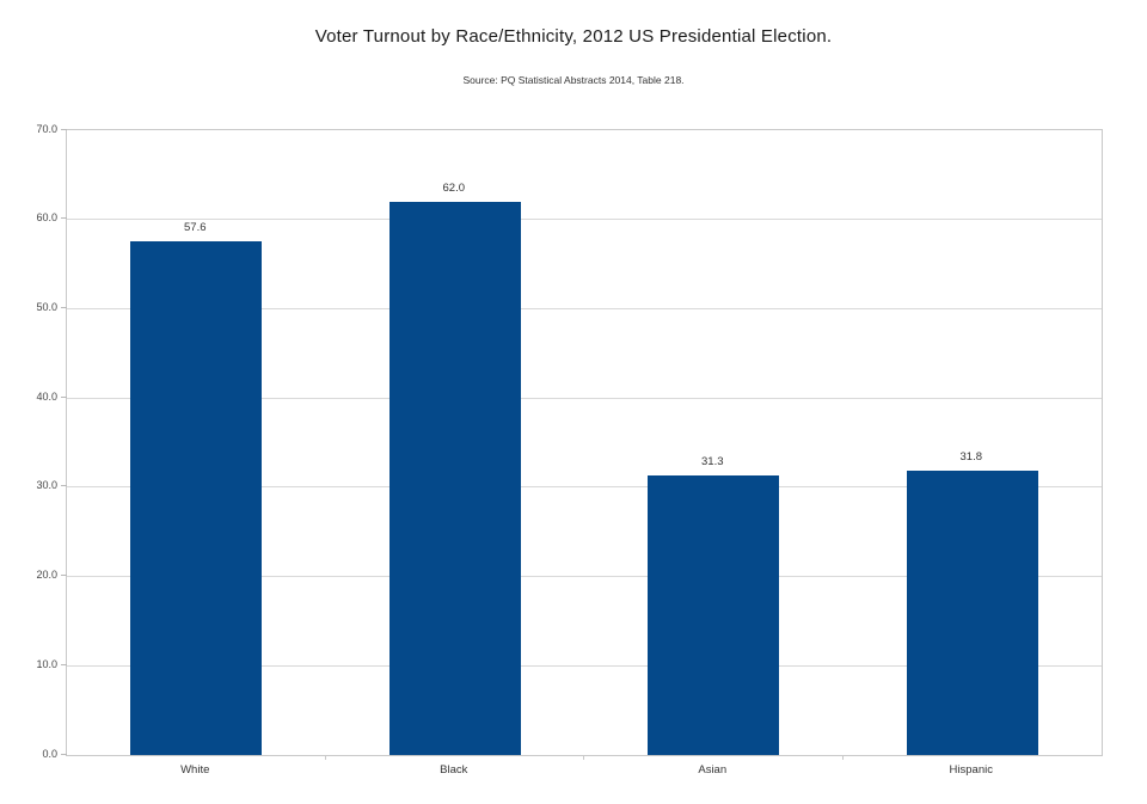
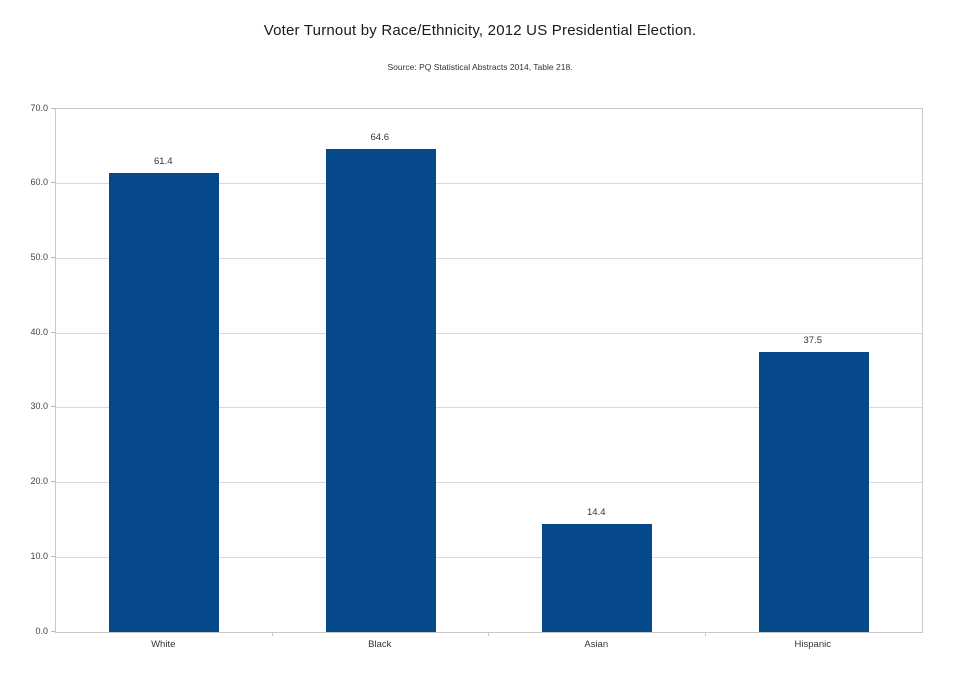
White: 57.6 -> 61.4
Black: 62.0 -> 64.6
Asian: 31.3 -> 14.4
Hispanic: 31.8 -> 37.5
